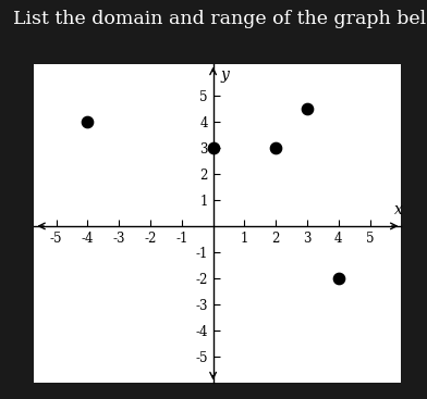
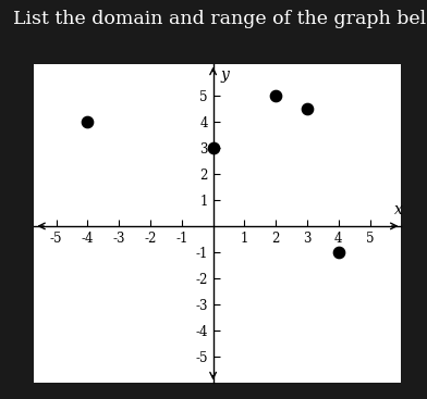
2: 3.0 -> 5.0
4: -2.0 -> -1.0
